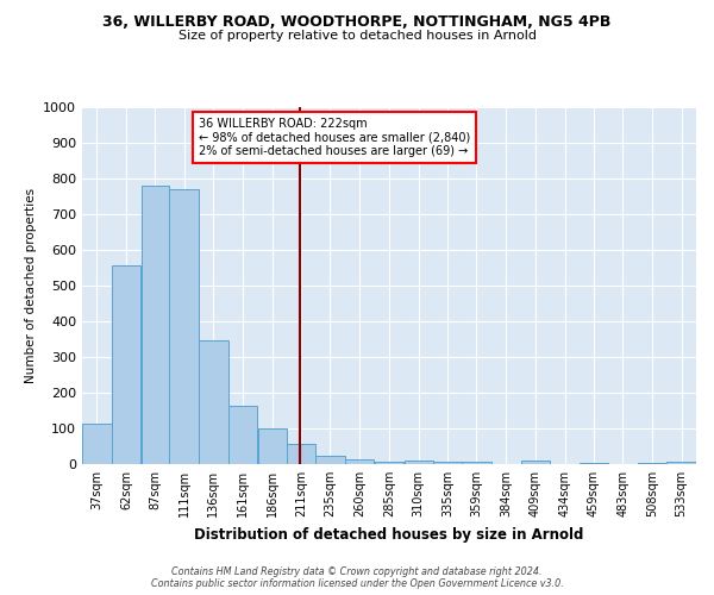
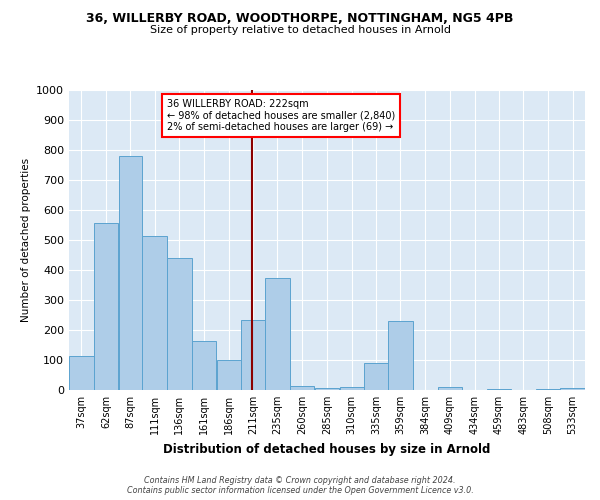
111sqm: 770 -> 515
136sqm: 348 -> 440
211sqm: 57 -> 235
235sqm: 22 -> 375
335sqm: 8 -> 90
359sqm: 6 -> 230
